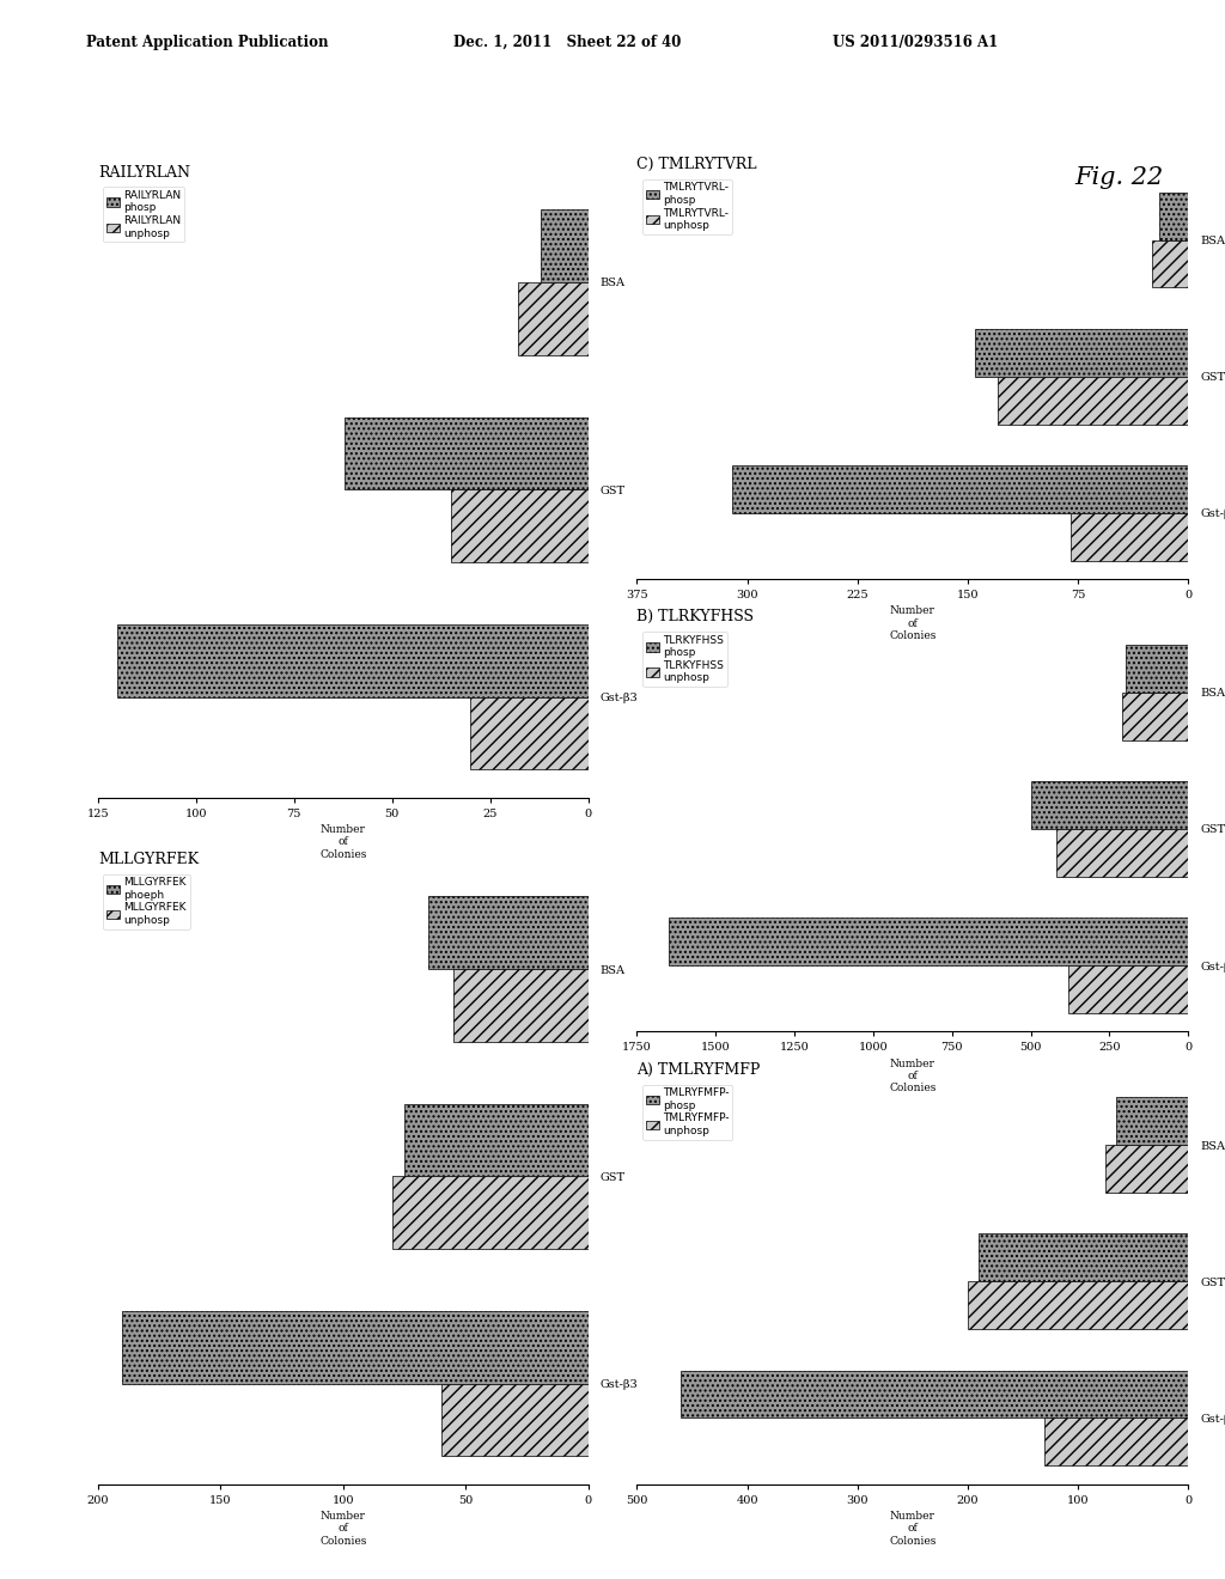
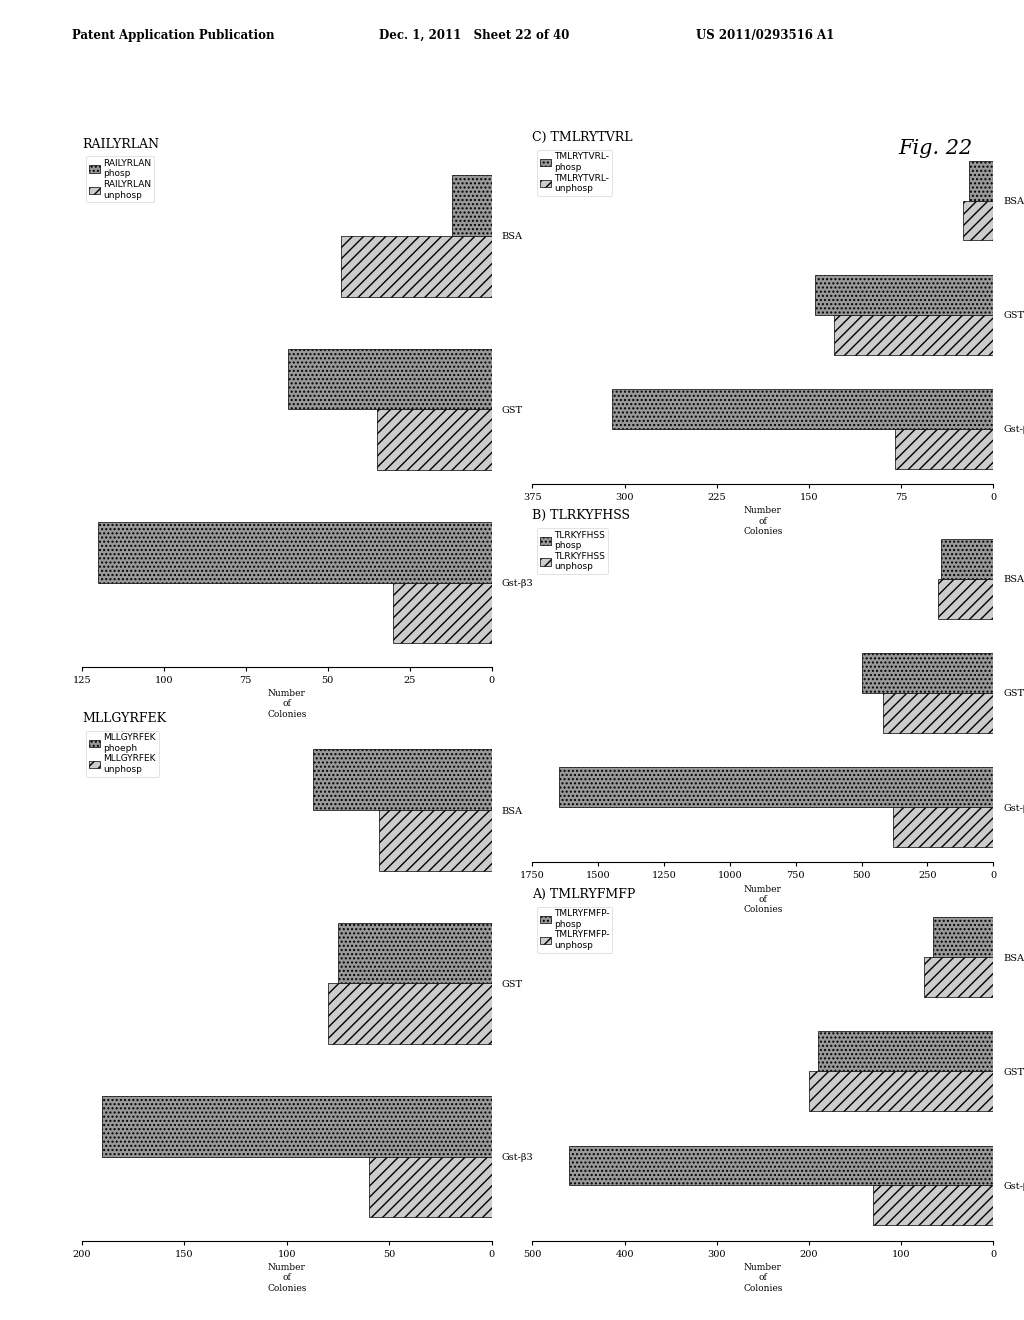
RAILYRLAN/RAILYRLAN unphosp/BSA: 18 -> 46
MLLGYRFEK/MLLGYRFEK phoeph/BSA: 65 -> 87
